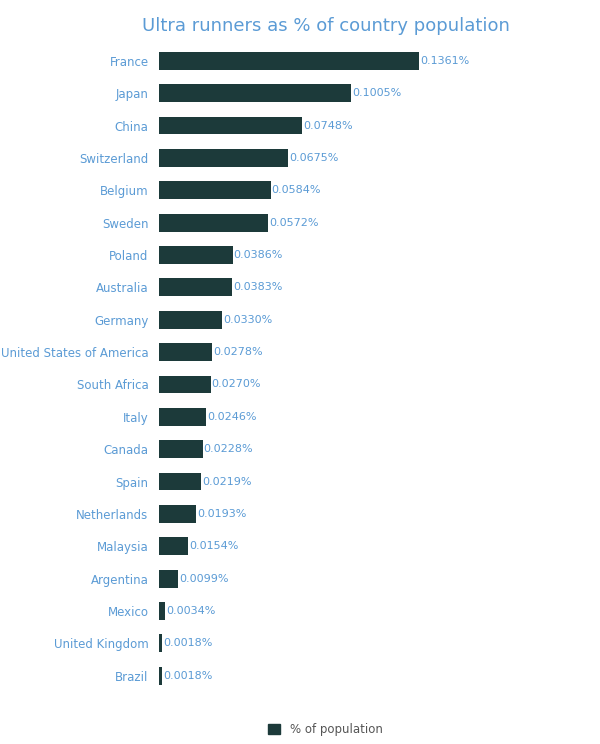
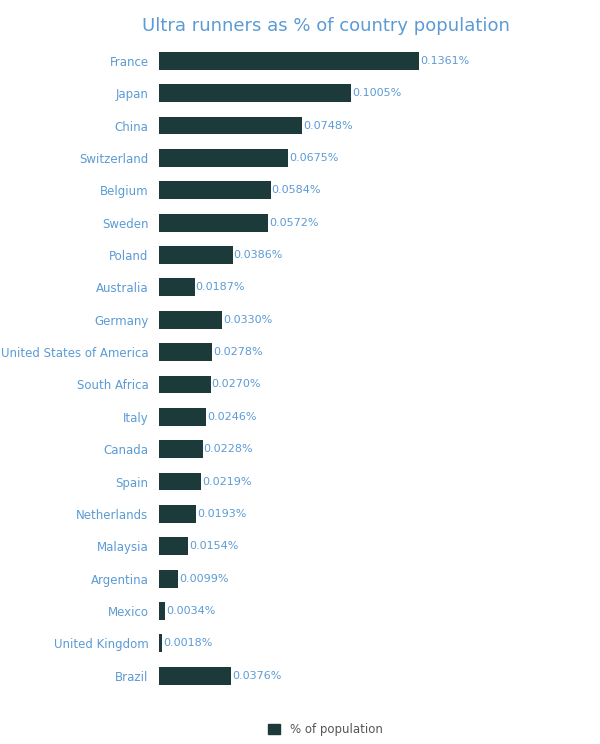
Australia: 0.0383% -> 0.0187%
Brazil: 0.0018% -> 0.0376%
